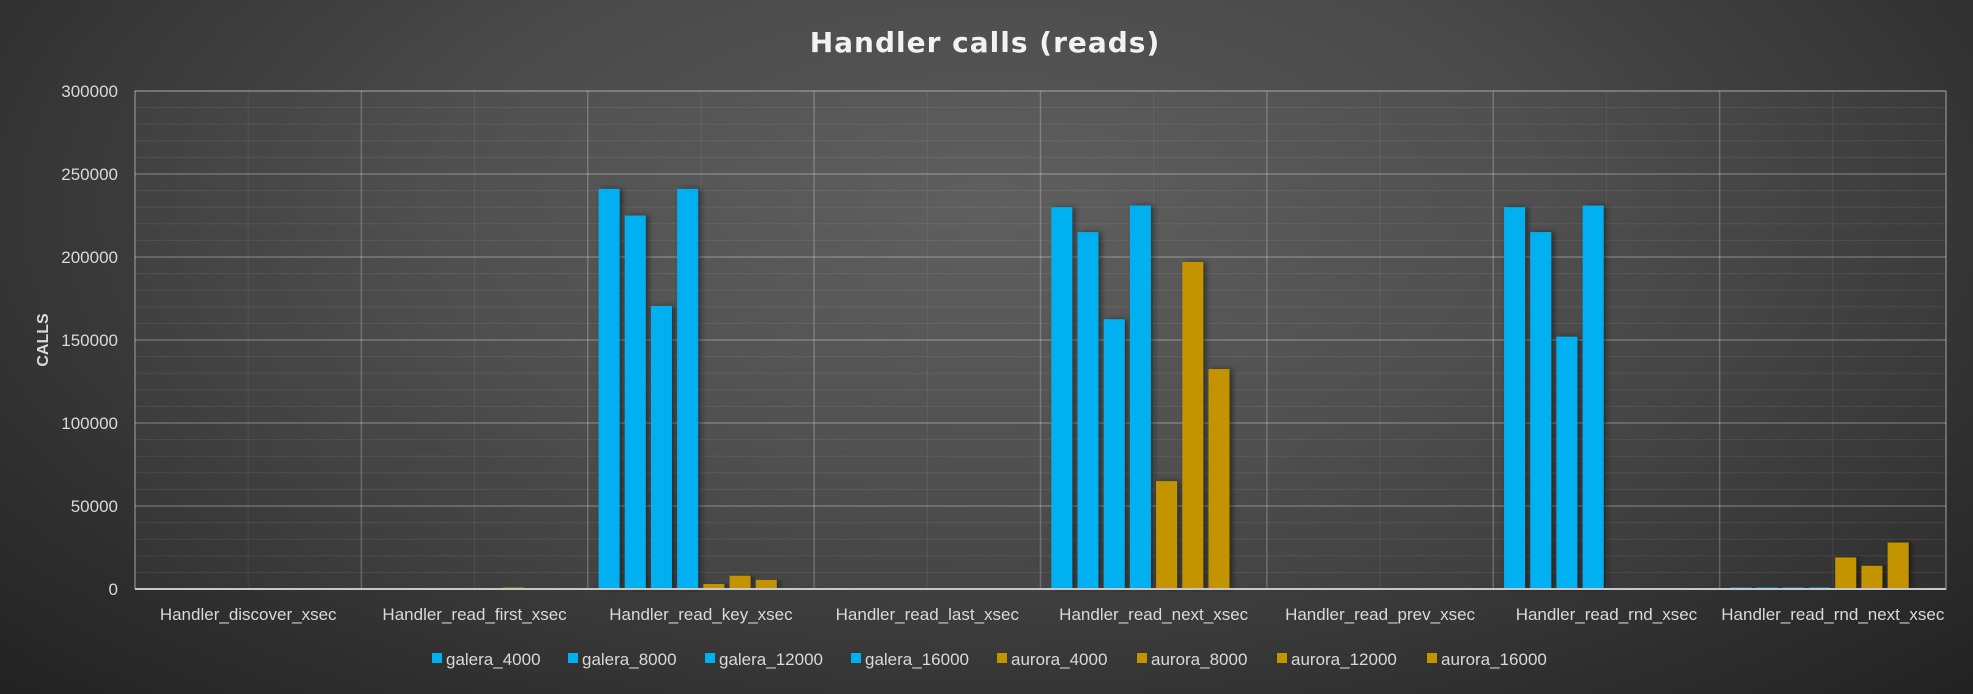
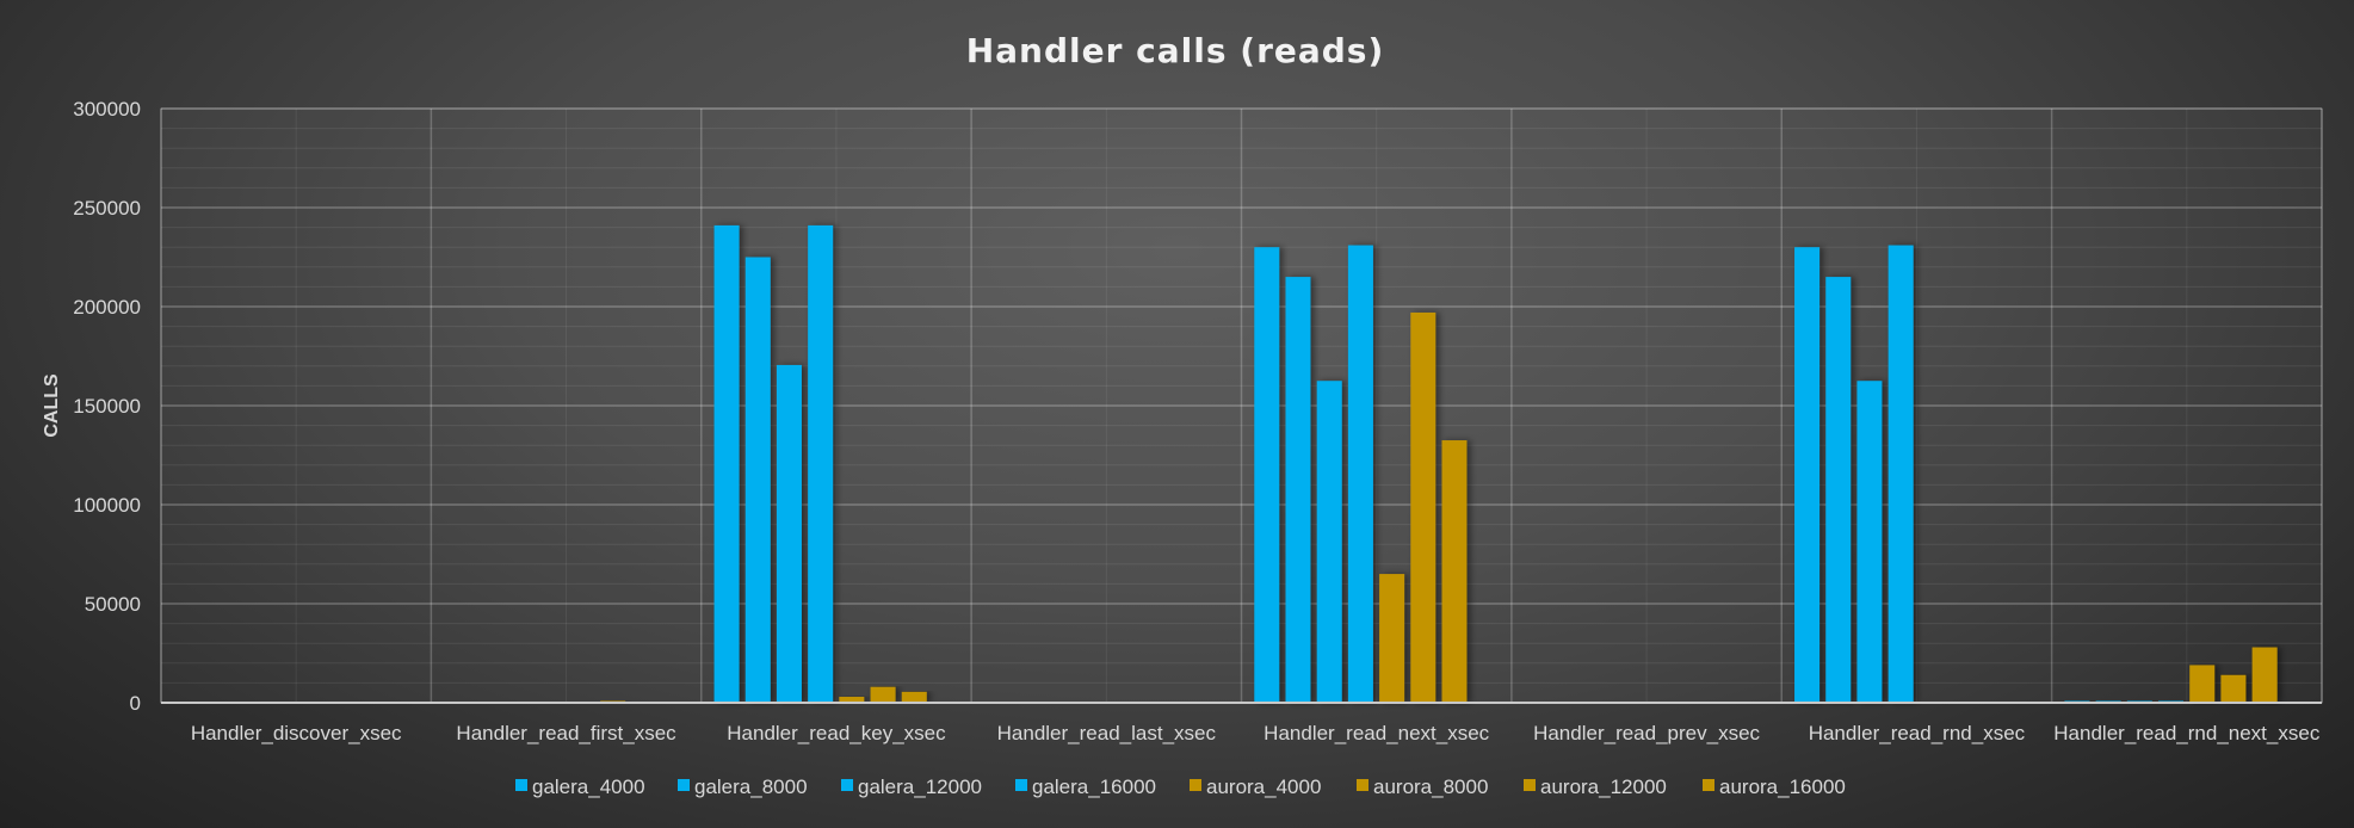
galera_12000/Handler_read_rnd_xsec: 152000 -> 162000
